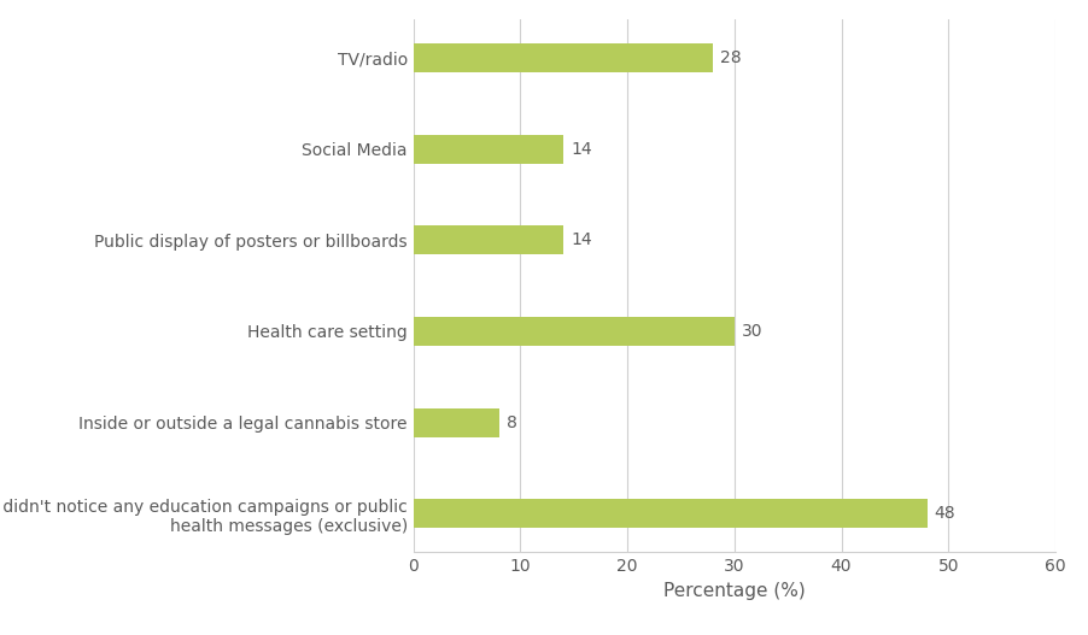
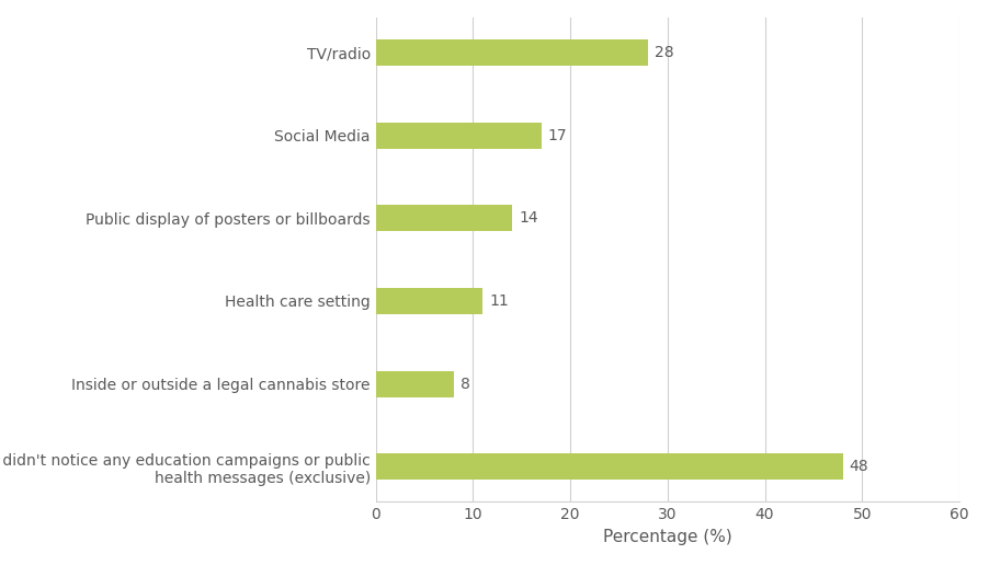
Social Media: 14 -> 17
Health care setting: 30 -> 11
